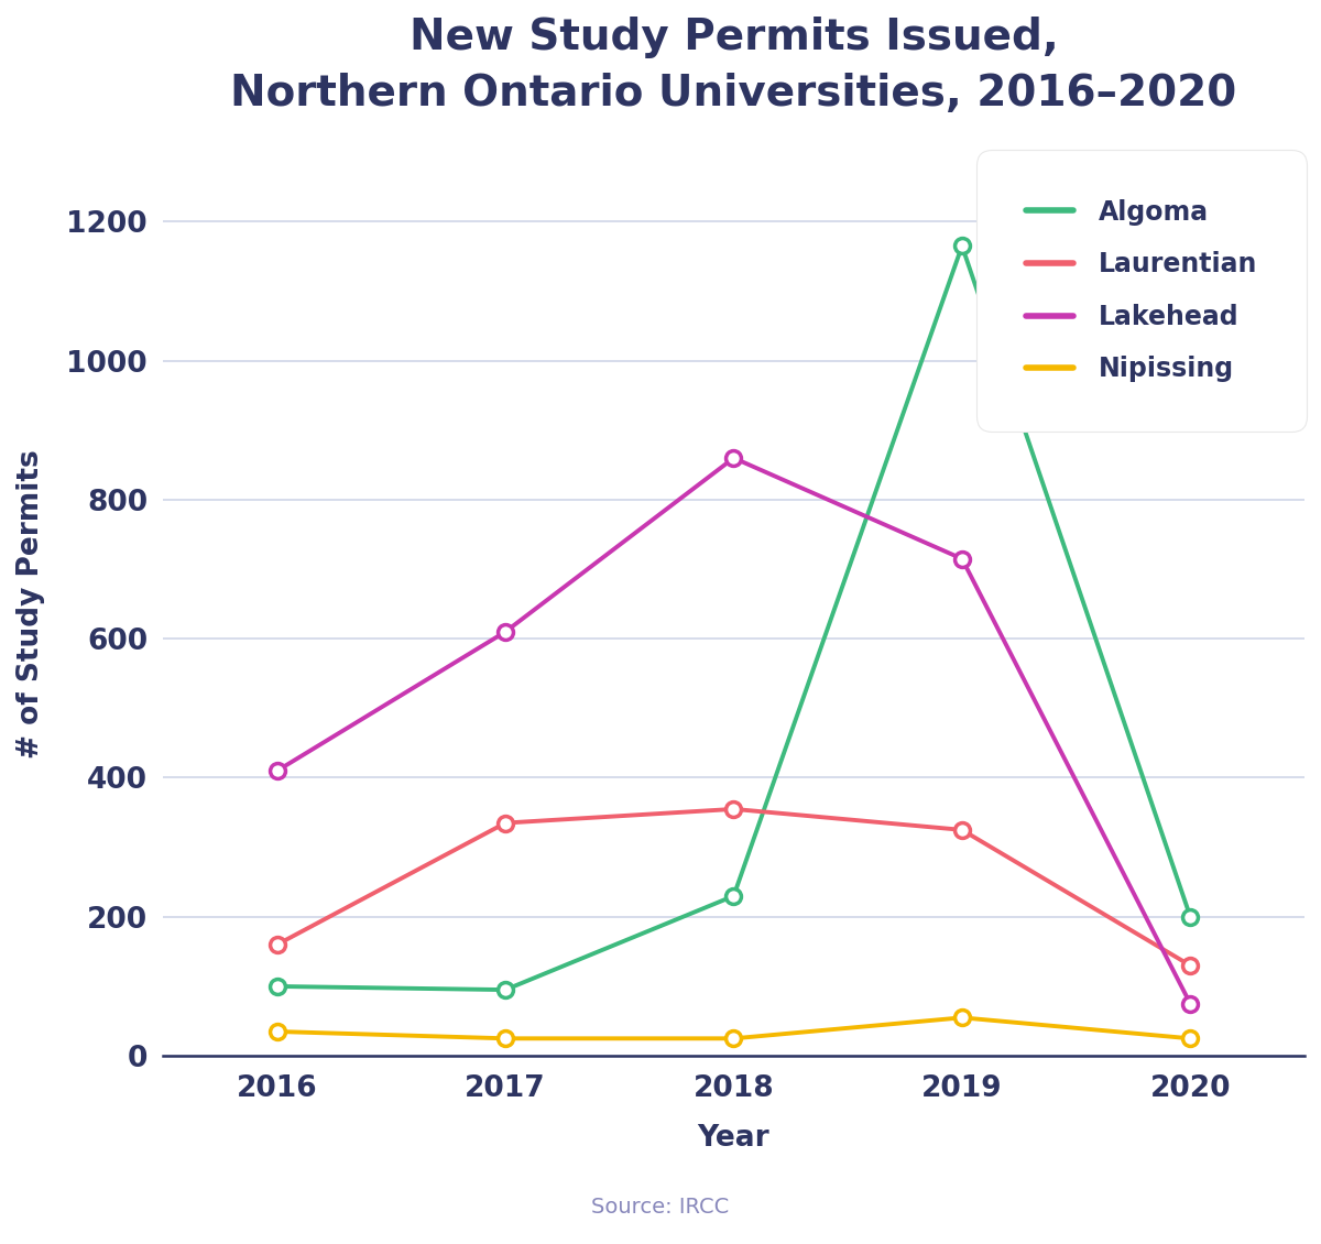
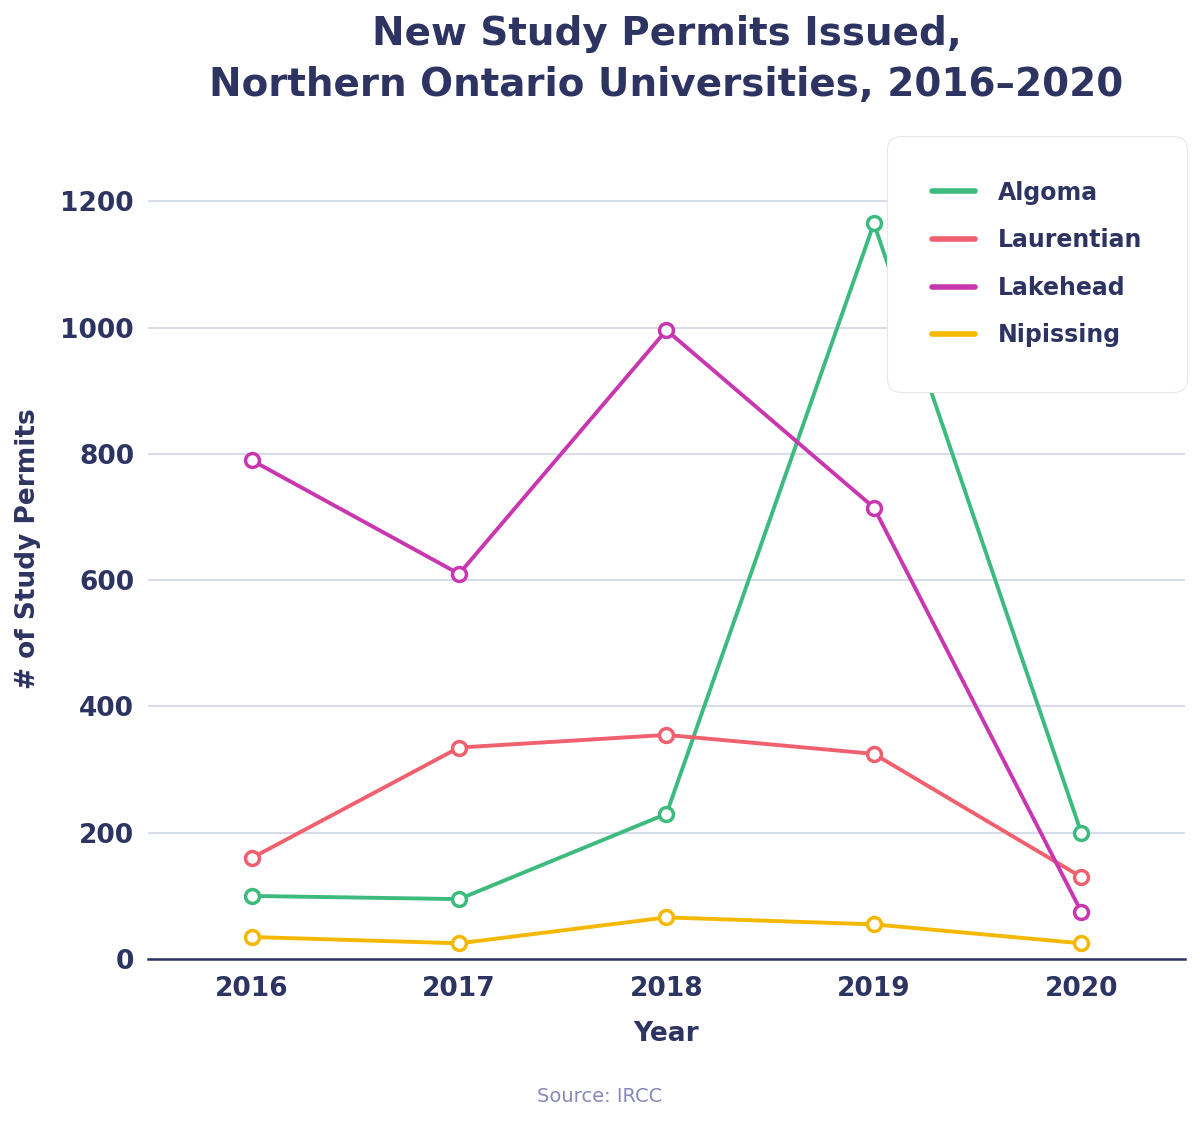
Lakehead/2016: 410 -> 790
Lakehead/2018: 860 -> 996
Nipissing/2018: 25 -> 66
